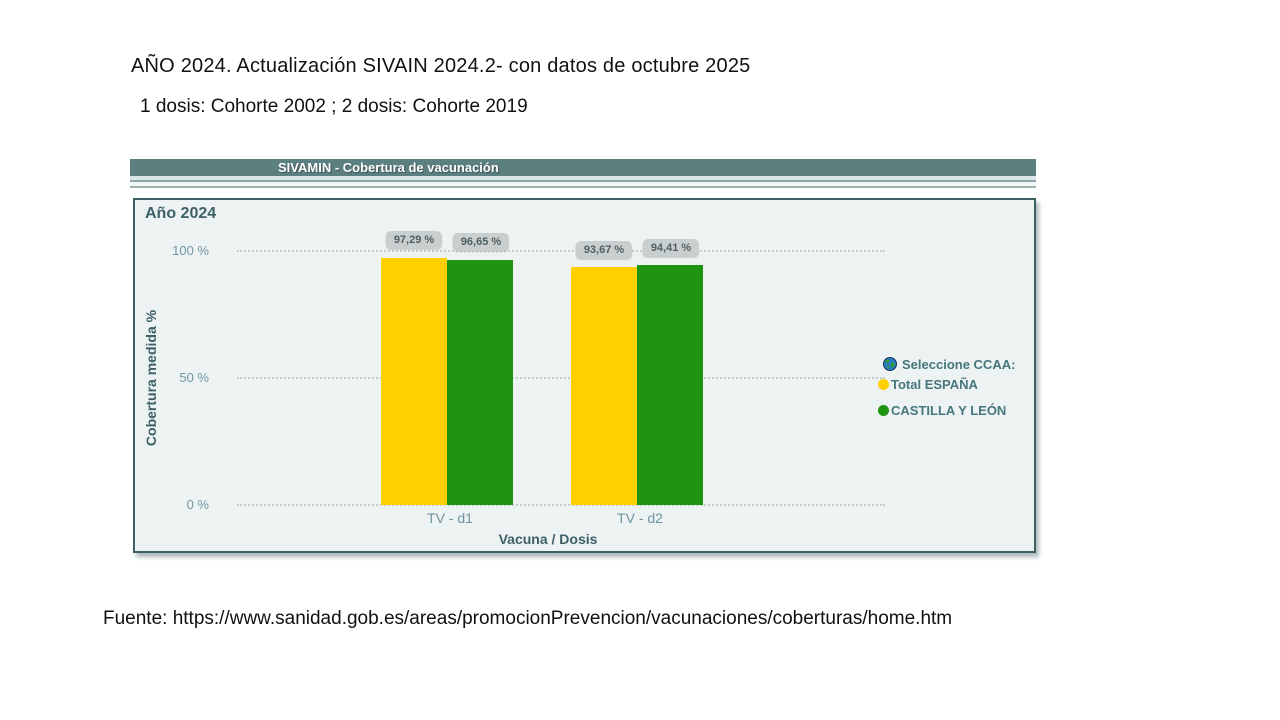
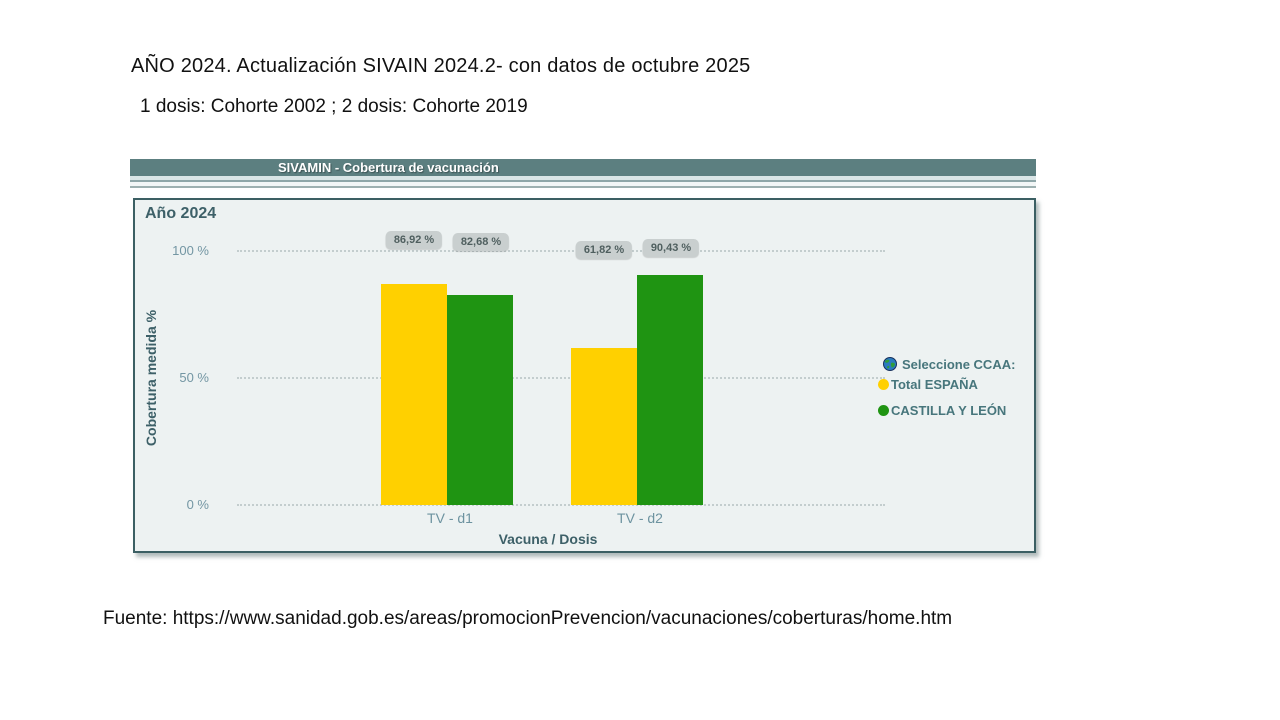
Total ESPAÑA/TV - d1: 97,29 -> 86,92
CASTILLA Y LEÓN/TV - d1: 96,65 -> 82,68
Total ESPAÑA/TV - d2: 93,67 -> 61,82
CASTILLA Y LEÓN/TV - d2: 94,41 -> 90,43
